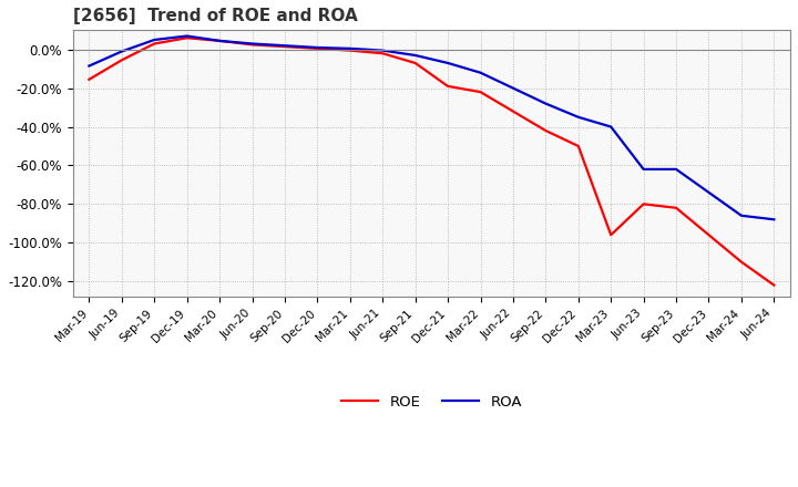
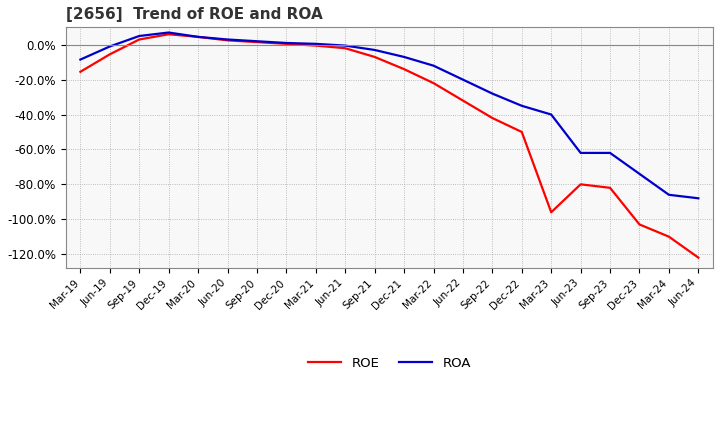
ROE/Dec-21: -19% -> -14%
ROE/Dec-23: -96% -> -103%
